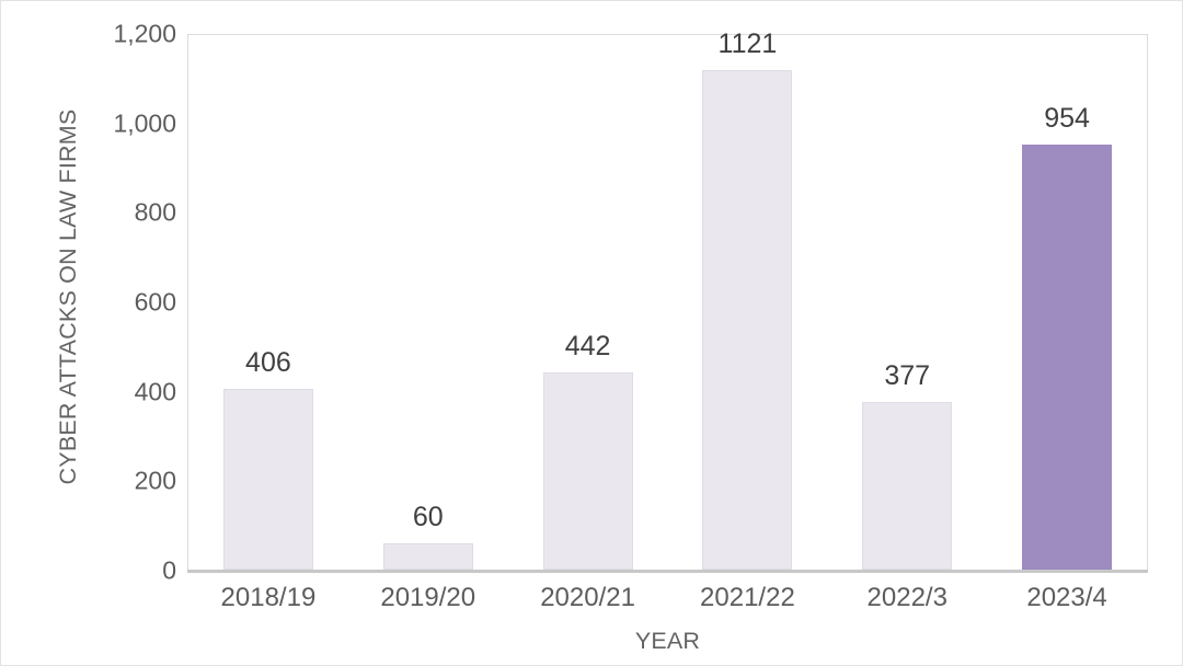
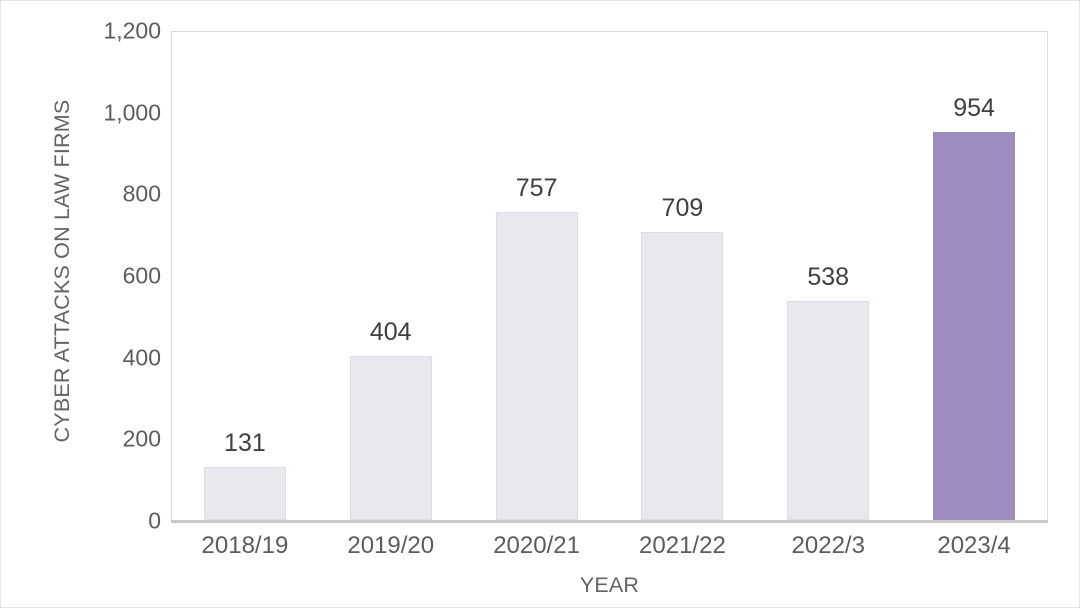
2018/19: 406 -> 131
2019/20: 60 -> 404
2020/21: 442 -> 757
2021/22: 1121 -> 709
2022/3: 377 -> 538
